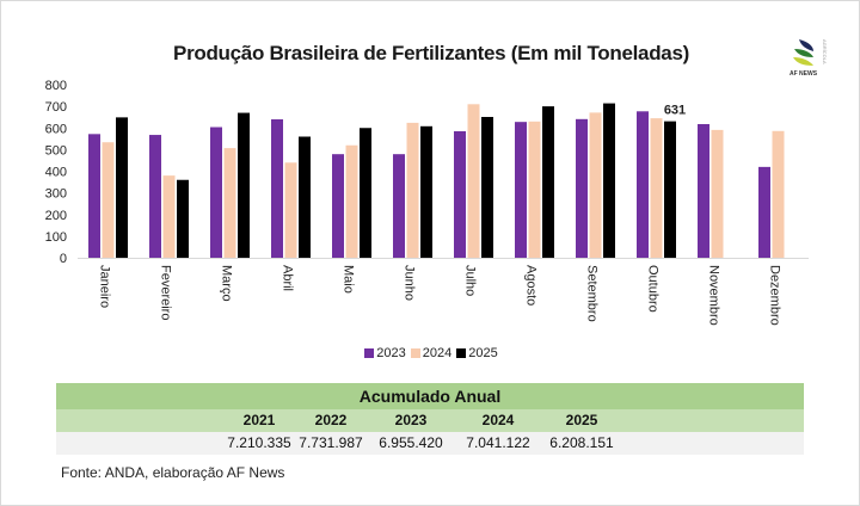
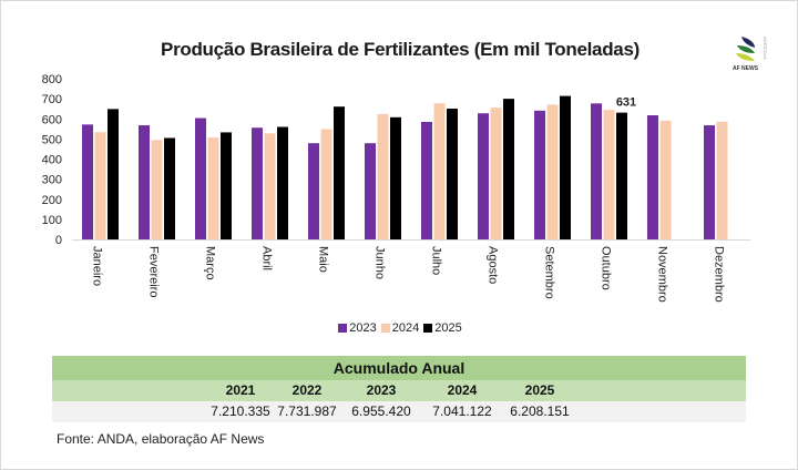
2024/Fevereiro: 380 -> 500
2025/Fevereiro: 360 -> 500
2025/Março: 670 -> 530
2023/Abril: 640 -> 560
2024/Abril: 440 -> 530
2024/Maio: 520 -> 550
2025/Maio: 600 -> 660
2024/Julho: 710 -> 680
2024/Agosto: 630 -> 660
2023/Dezembro: 420 -> 570
